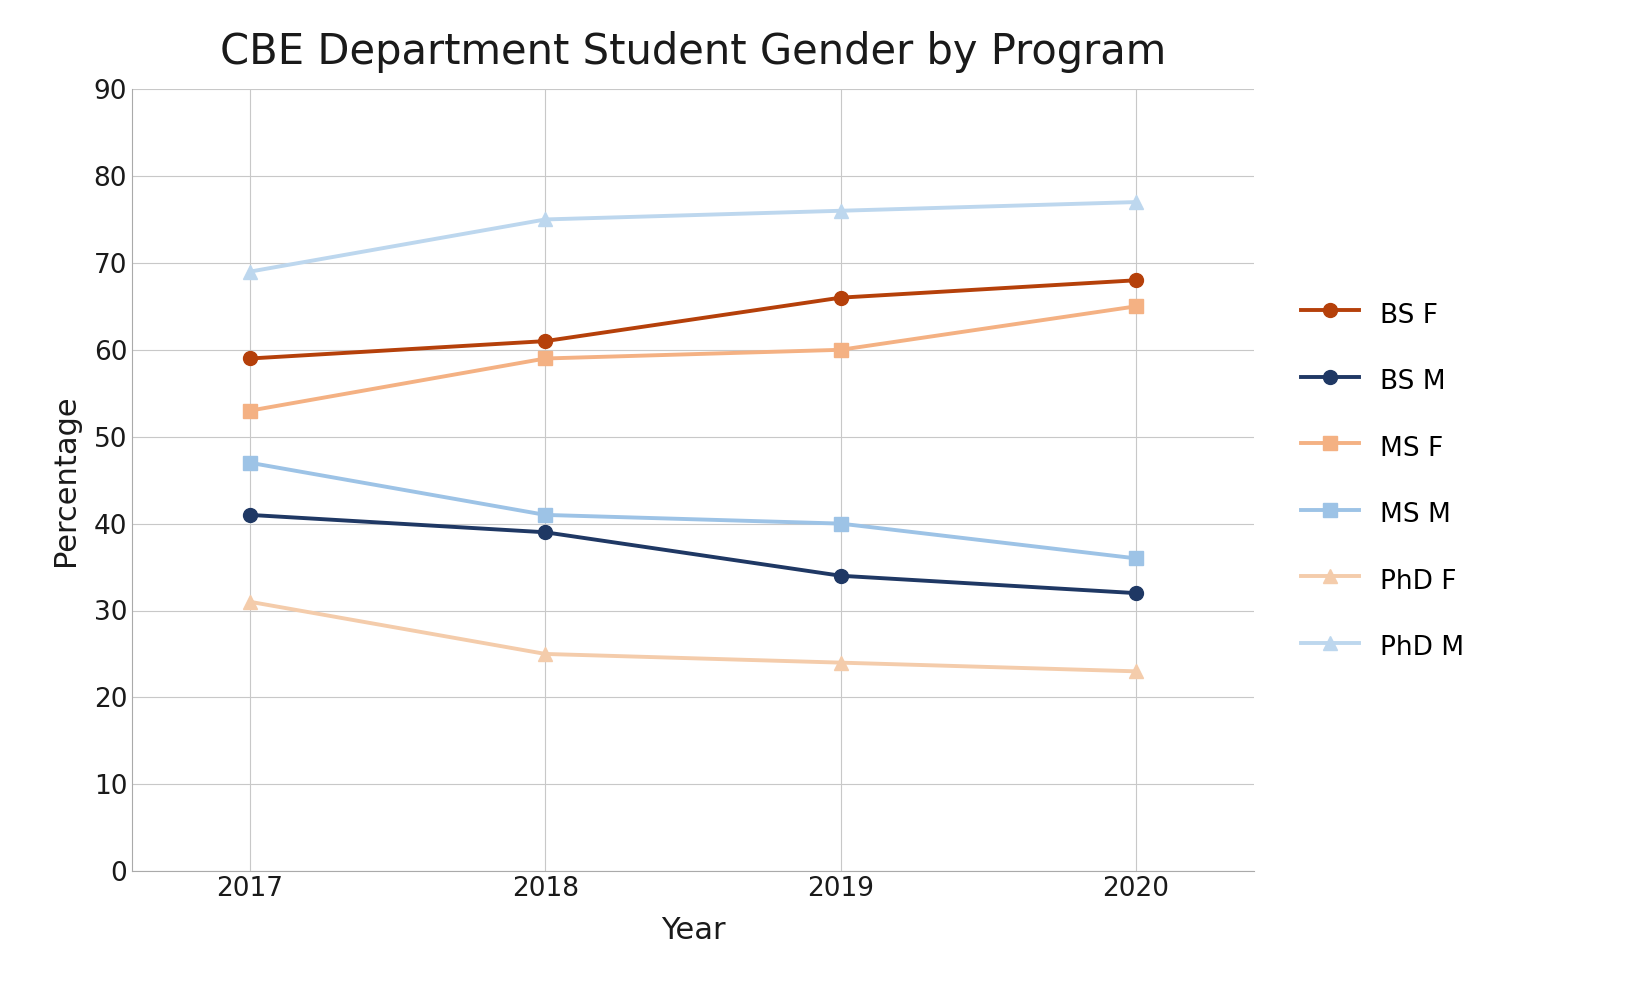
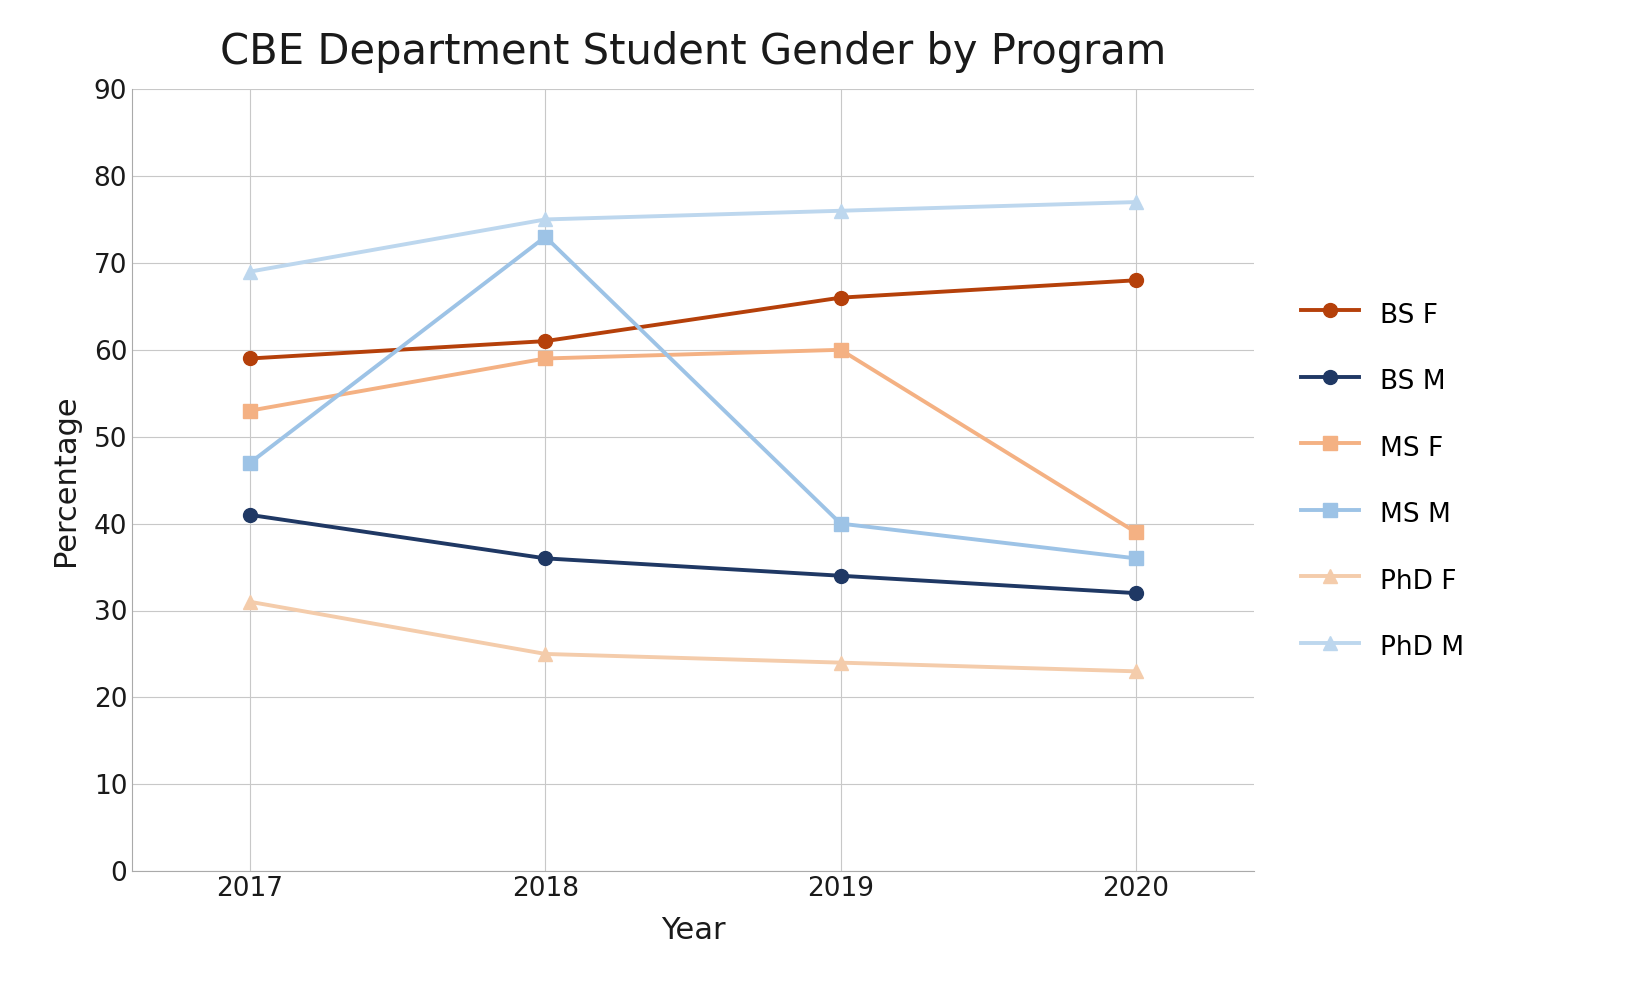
BS M/2018: 39 -> 36
MS M/2018: 41 -> 73
MS F/2020: 65 -> 39
